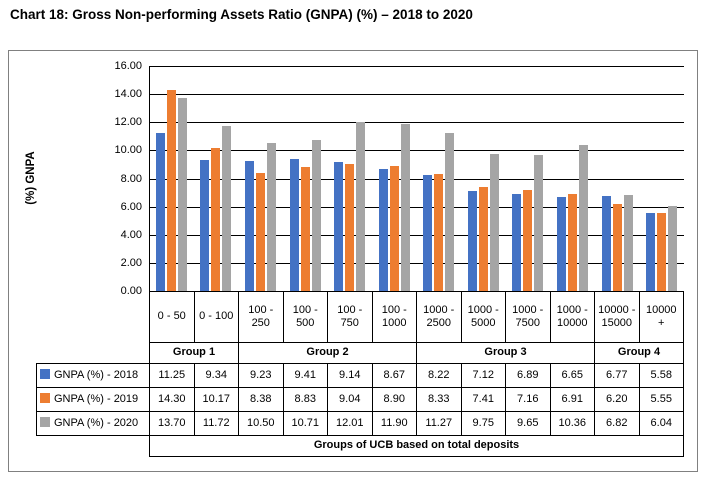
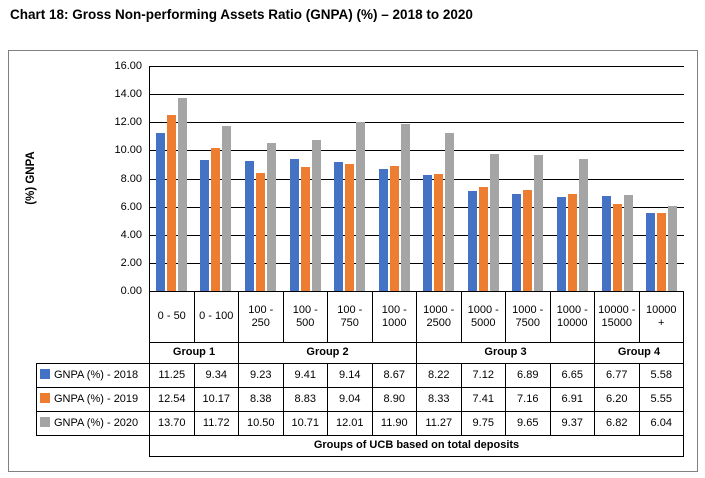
GNPA (%) - 2019/0 - 50: 14.30 -> 12.54
GNPA (%) - 2020/1000 - 10000: 10.36 -> 9.37
